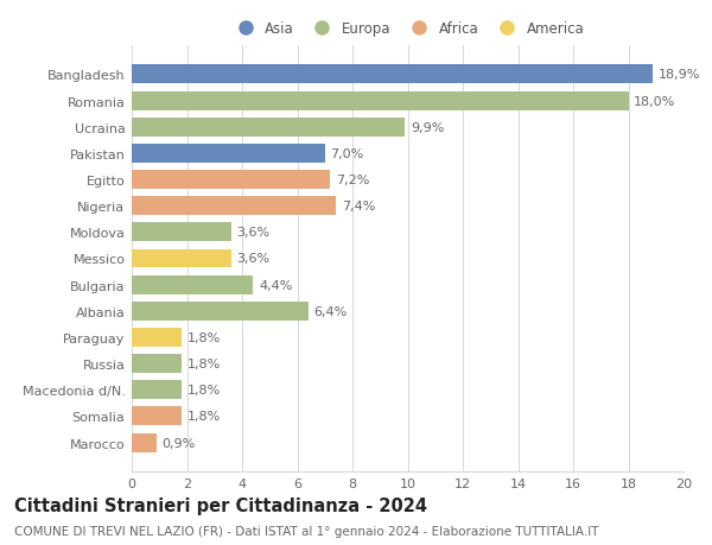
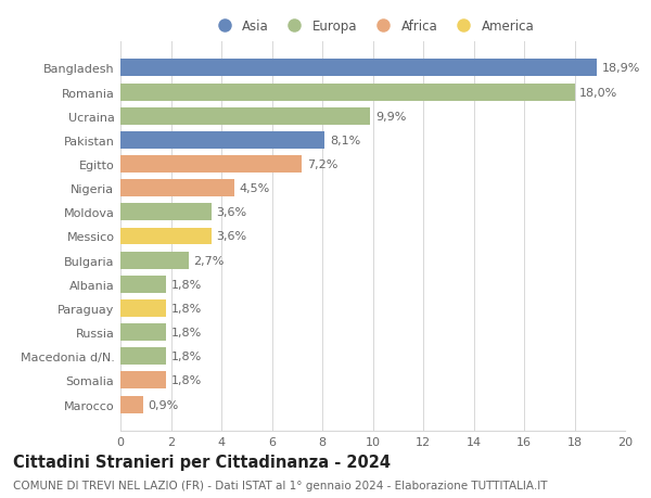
Pakistan: 7,0% -> 8,1%
Nigeria: 7,4% -> 4,5%
Bulgaria: 4,4% -> 2,7%
Albania: 6,4% -> 1,8%
